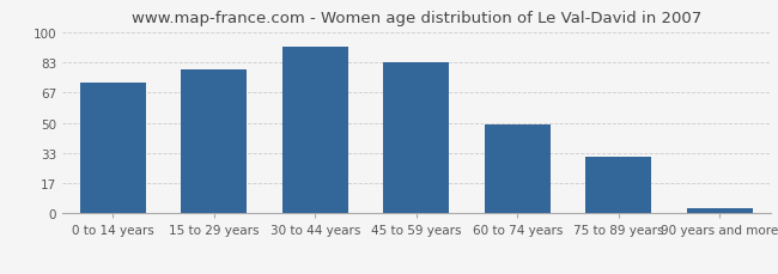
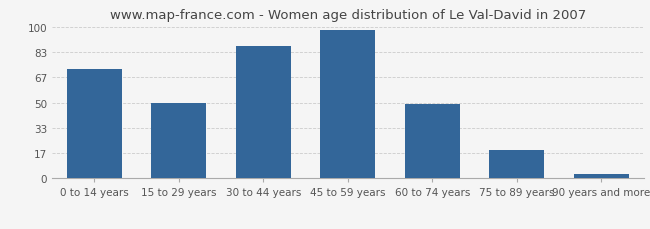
15 to 29 years: 79 -> 50
30 to 44 years: 92 -> 87
45 to 59 years: 83 -> 98
75 to 89 years: 31 -> 19
